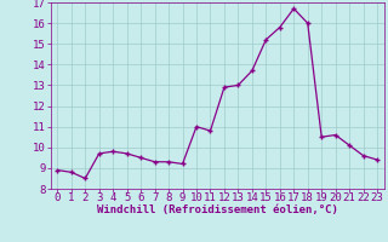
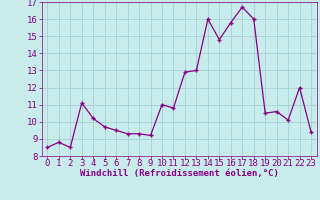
0: 8.9 -> 8.5
3: 9.7 -> 11.1
4: 9.8 -> 10.2
14: 13.7 -> 16.0
15: 15.2 -> 14.8
22: 9.6 -> 12.0
